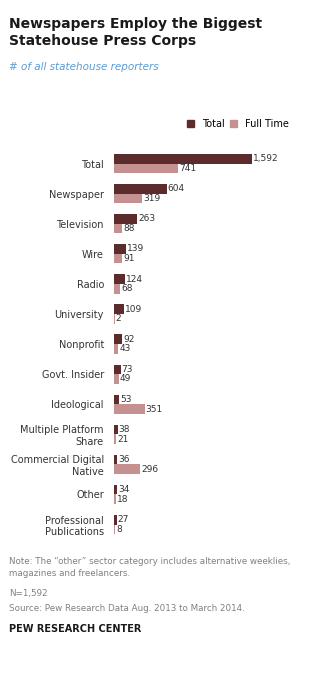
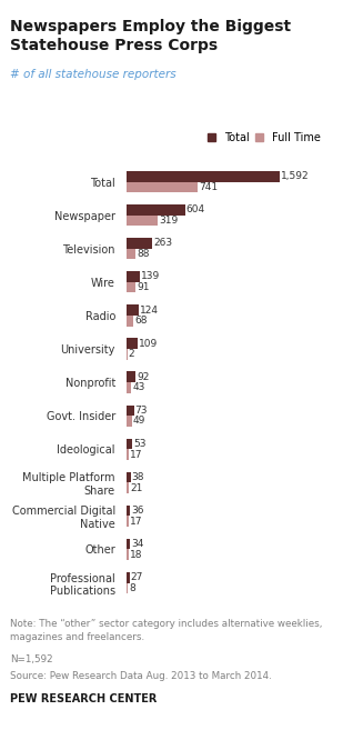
Full Time/Ideological: 351 -> 17
Full Time/Commercial Digital Native: 296 -> 17
